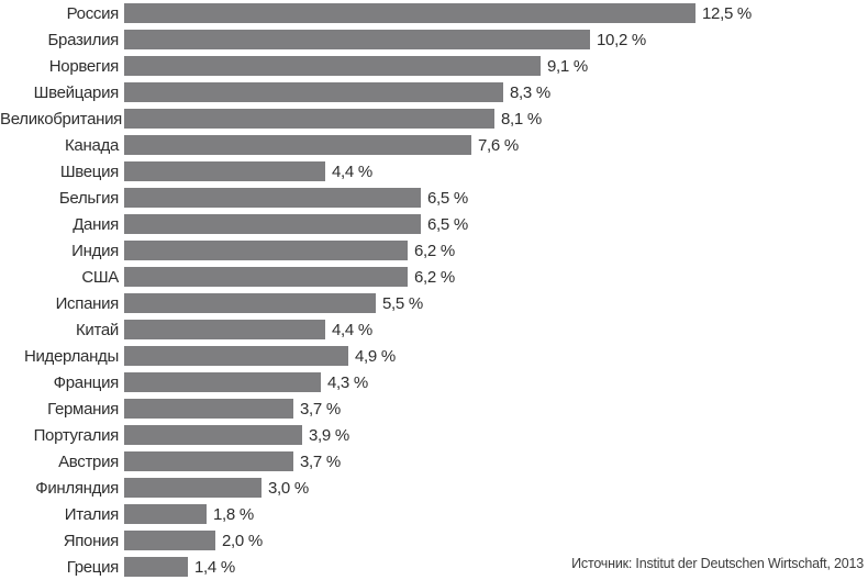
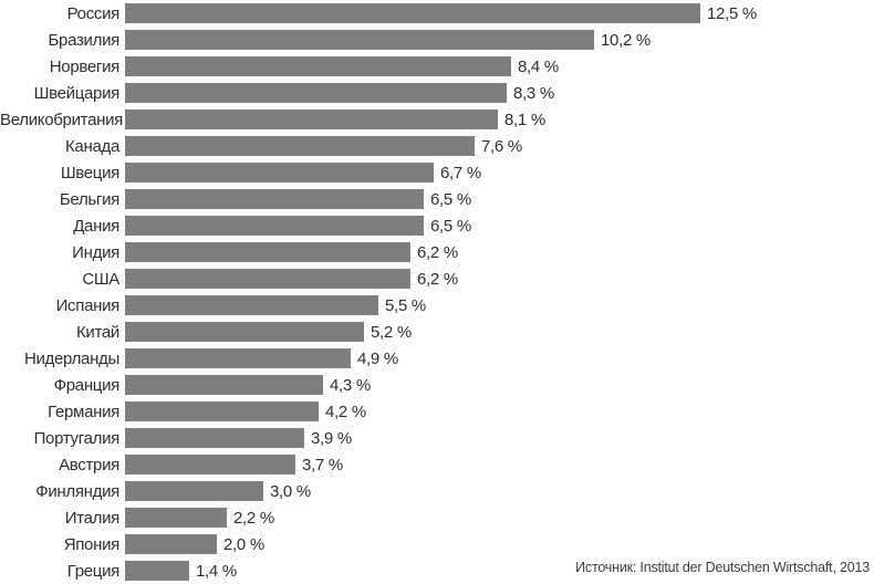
Норвегия: 9,1 -> 8,4
Швеция: 4,4 -> 6,7
Китай: 4,4 -> 5,2
Германия: 3,7 -> 4,2
Италия: 1,8 -> 2,2
